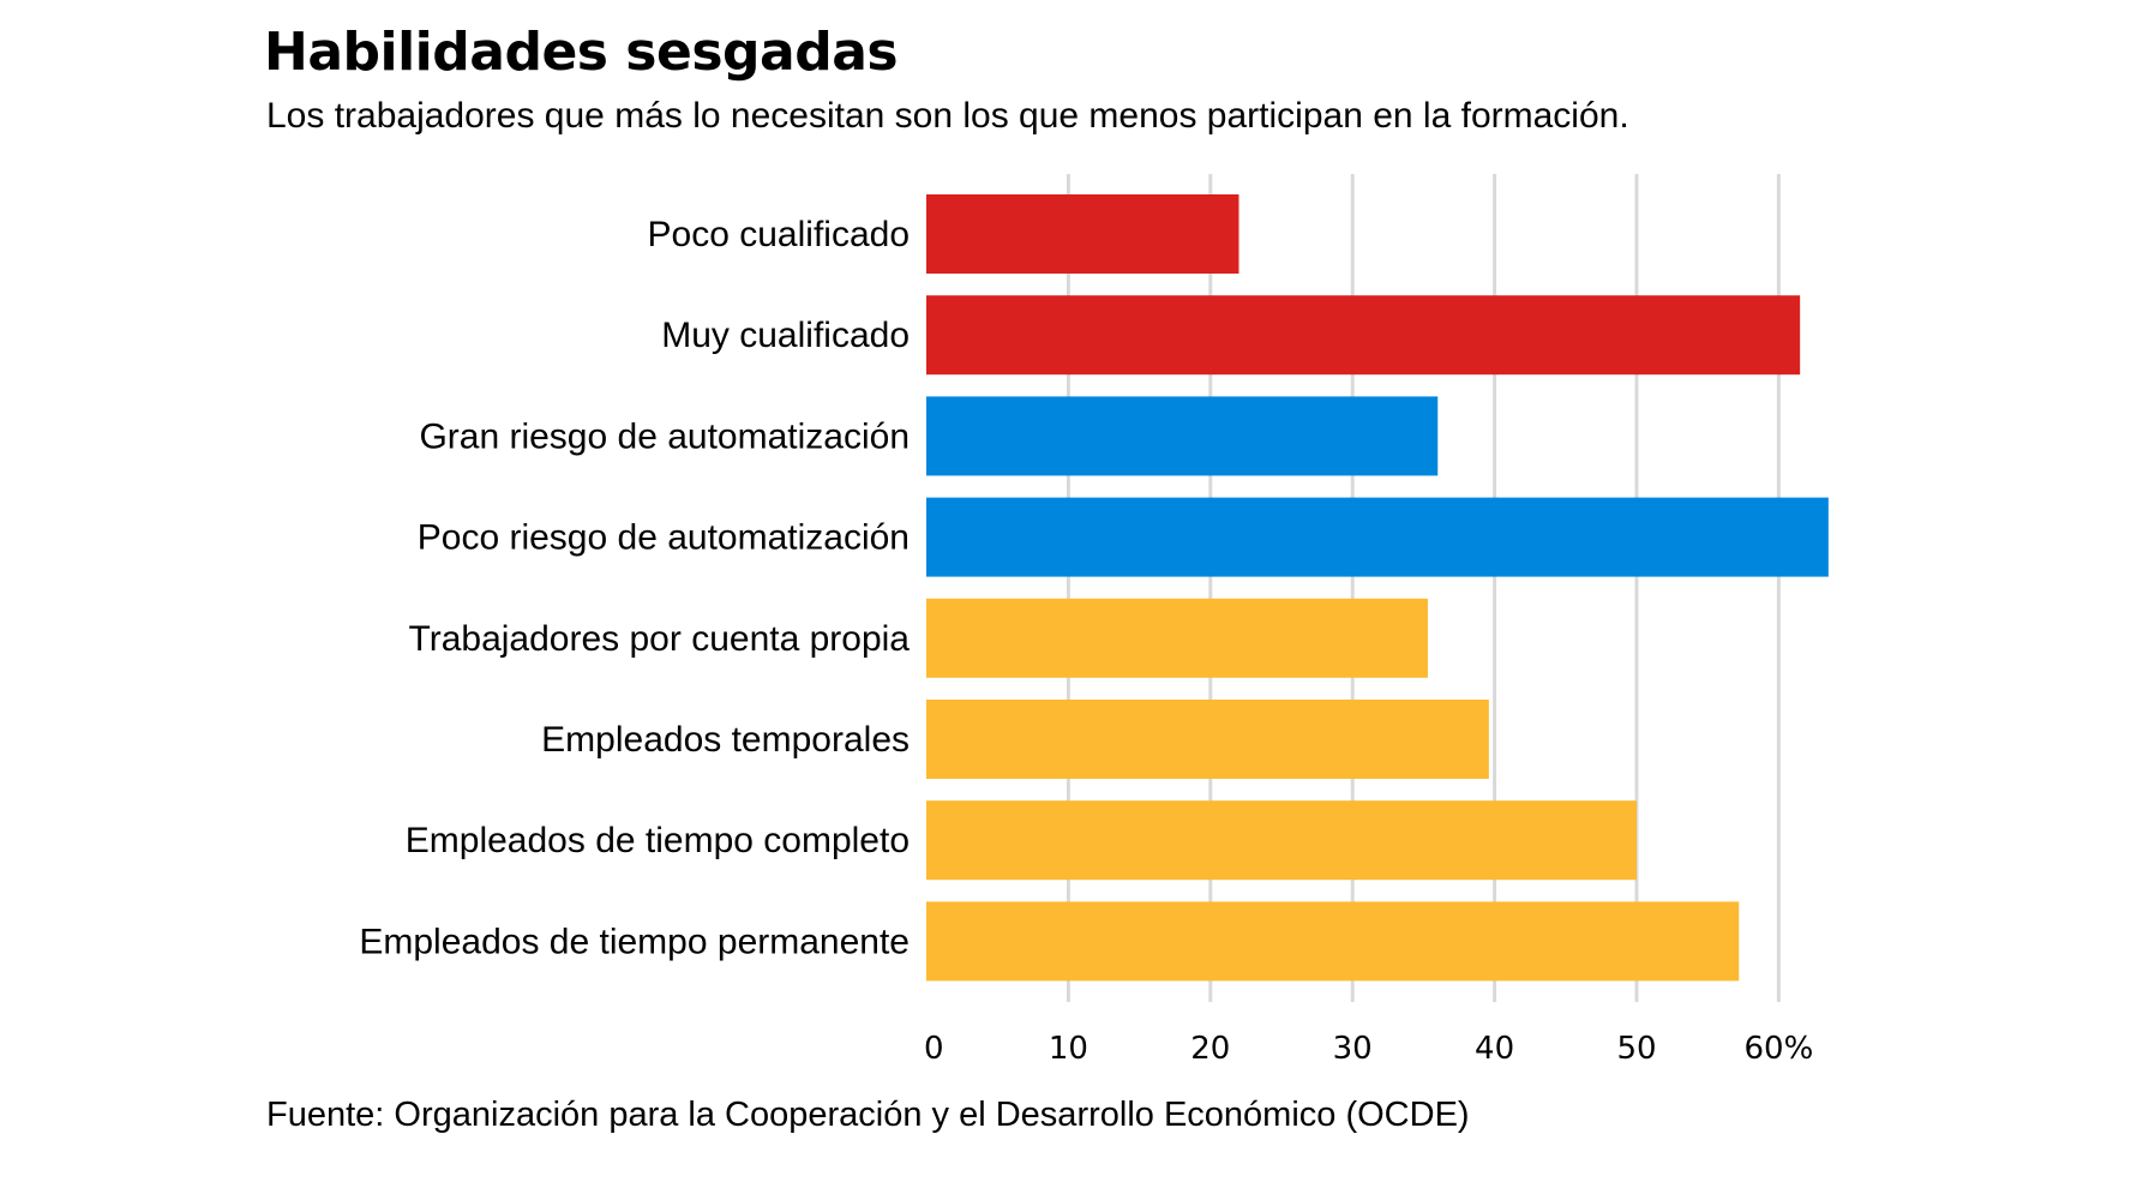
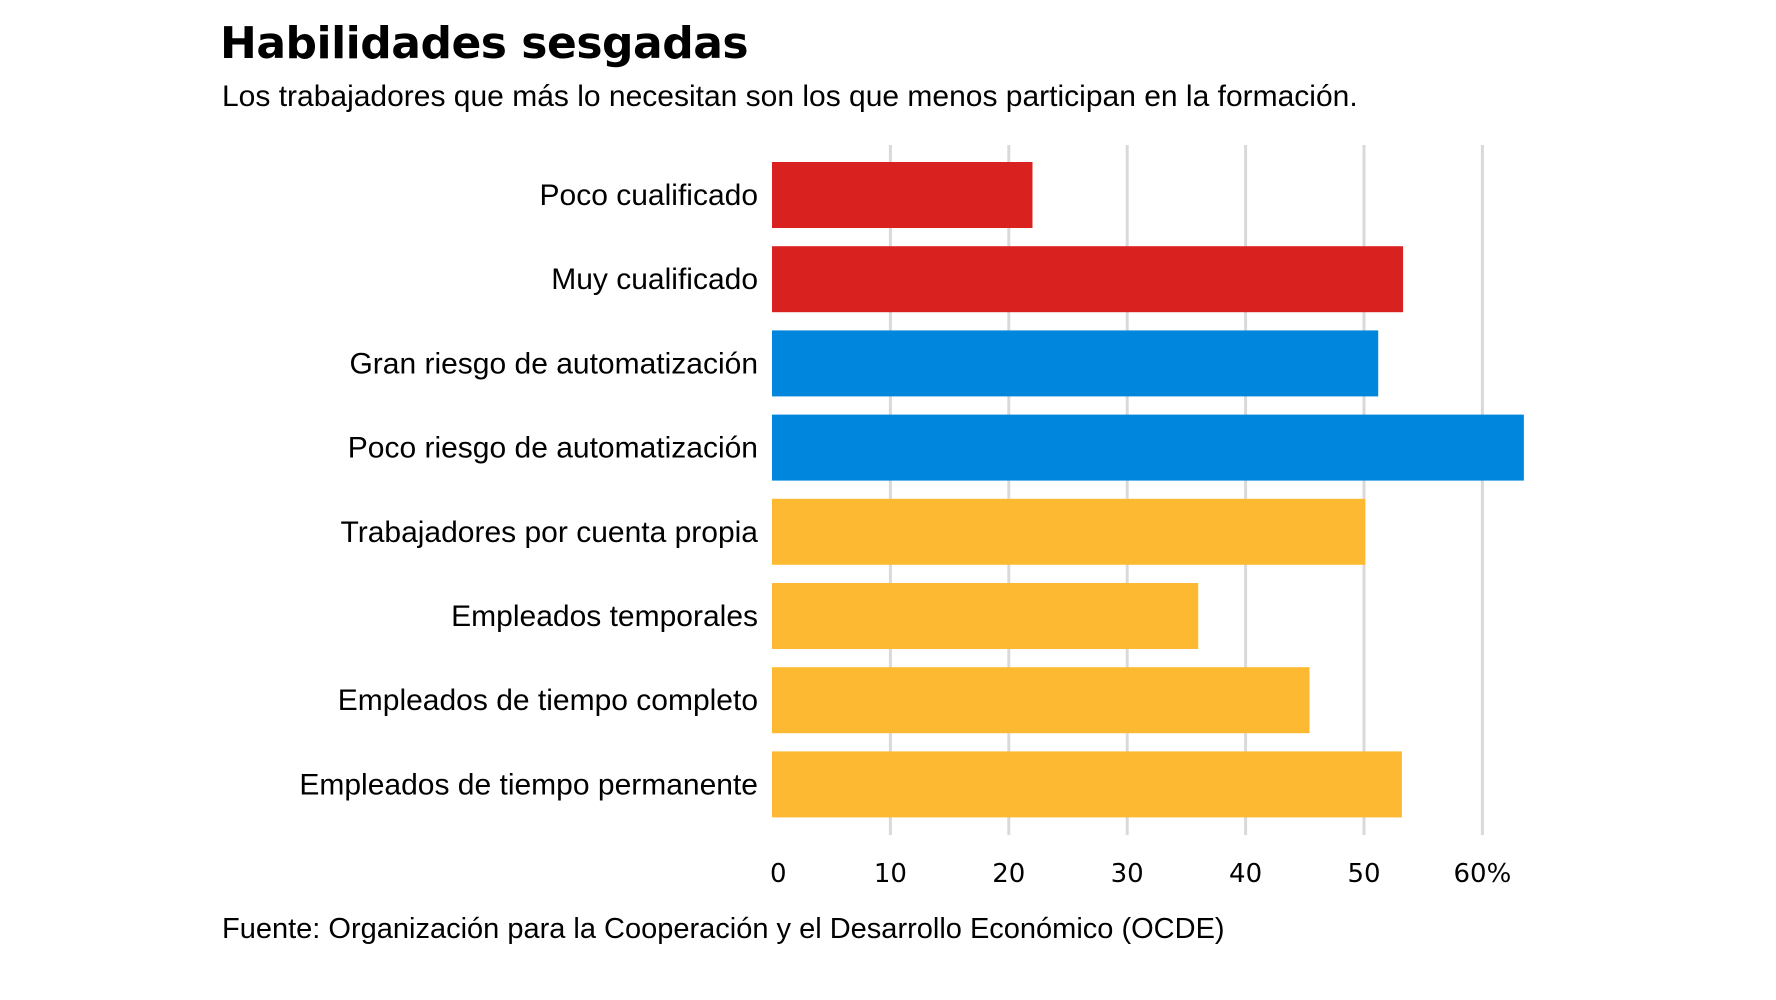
Muy cualificado: 61.5% -> 53.3%
Gran riesgo de automatización: 36.0% -> 51.2%
Trabajadores por cuenta propia: 35.3% -> 50.1%
Empleados temporales: 39.6% -> 36.0%
Empleados de tiempo completo: 50.0% -> 45.4%
Empleados de tiempo permanente: 57.2% -> 53.2%
